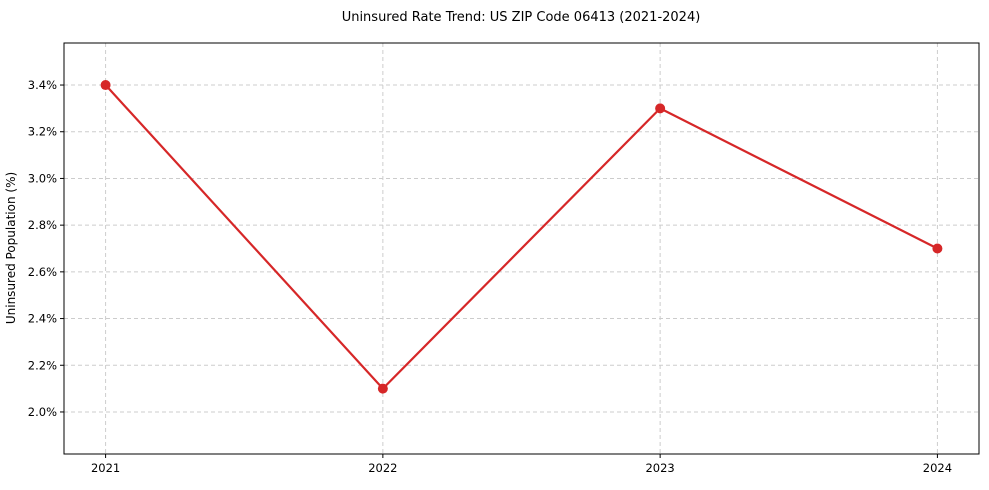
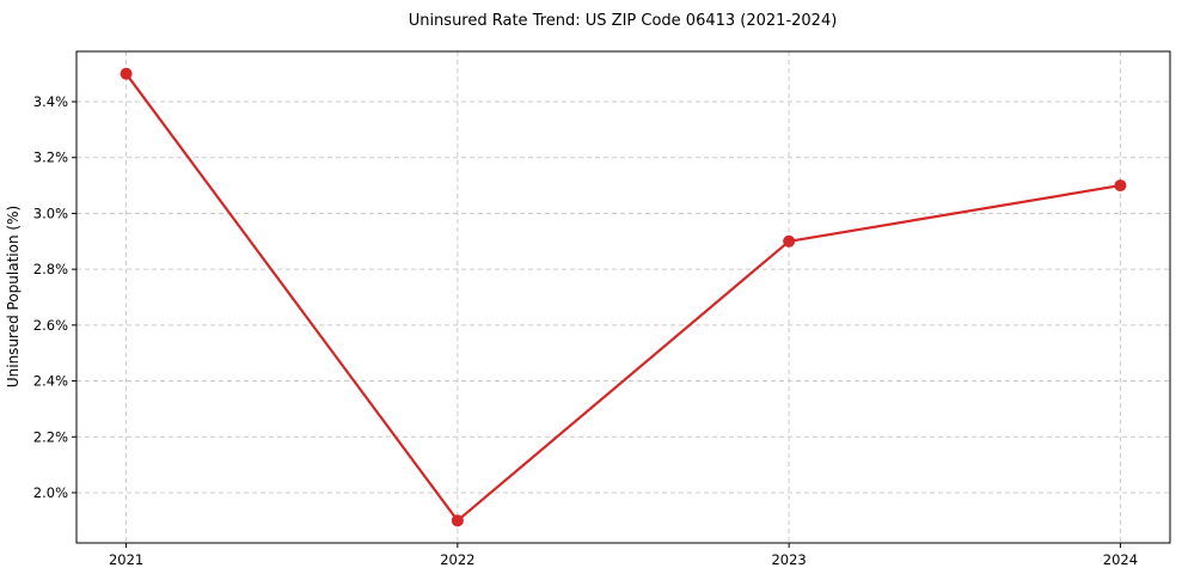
2021: 3.4% -> 3.5%
2022: 2.1% -> 1.9%
2023: 3.3% -> 2.9%
2024: 2.7% -> 3.1%
